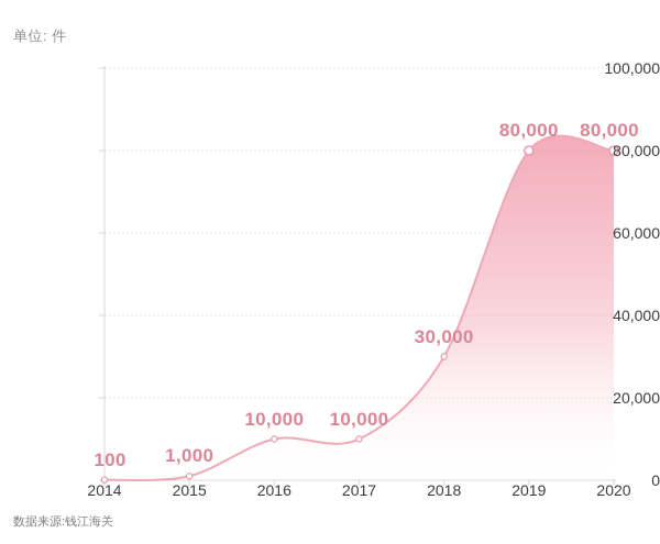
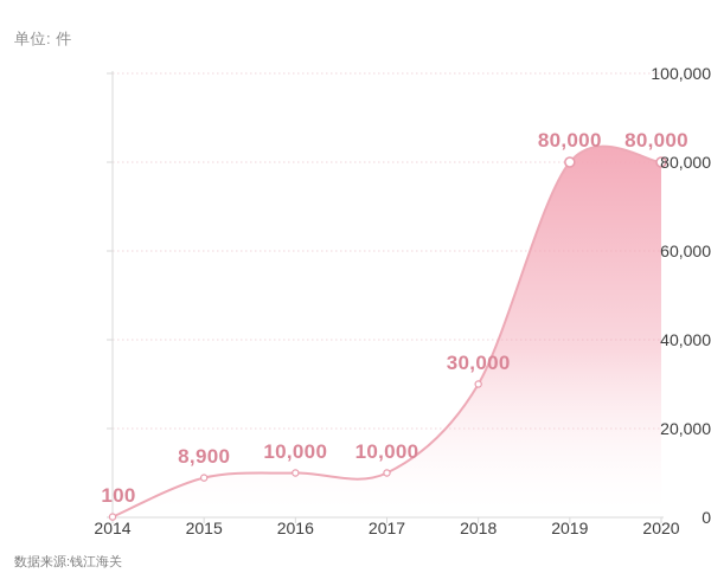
2015: 1,000 -> 8,900
